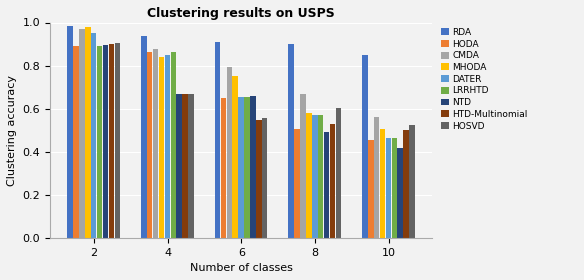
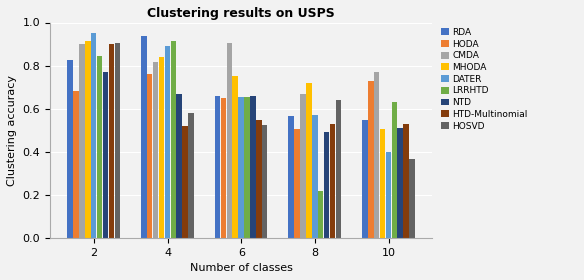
RDA/2: 0.985 -> 0.825
HODA/2: 0.890 -> 0.680
CMDA/2: 0.970 -> 0.900
MHODA/2: 0.978 -> 0.915
LRRHTD/2: 0.892 -> 0.845
NTD/2: 0.895 -> 0.770
HODA/4: 0.865 -> 0.760
CMDA/4: 0.875 -> 0.815
DATER/4: 0.848 -> 0.890
LRRHTD/4: 0.862 -> 0.915
HTD-Multinomial/4: 0.668 -> 0.520
HOSVD/4: 0.668 -> 0.580
RDA/6: 0.910 -> 0.660
CMDA/6: 0.795 -> 0.905
HOSVD/6: 0.558 -> 0.525
RDA/8: 0.900 -> 0.565
MHODA/8: 0.578 -> 0.720
LRRHTD/8: 0.572 -> 0.215
HOSVD/8: 0.605 -> 0.640
RDA/10: 0.850 -> 0.545
HODA/10: 0.455 -> 0.730
CMDA/10: 0.560 -> 0.770
DATER/10: 0.462 -> 0.400
LRRHTD/10: 0.462 -> 0.630
NTD/10: 0.415 -> 0.510
HTD-Multinomial/10: 0.500 -> 0.530
HOSVD/10: 0.525 -> 0.365
